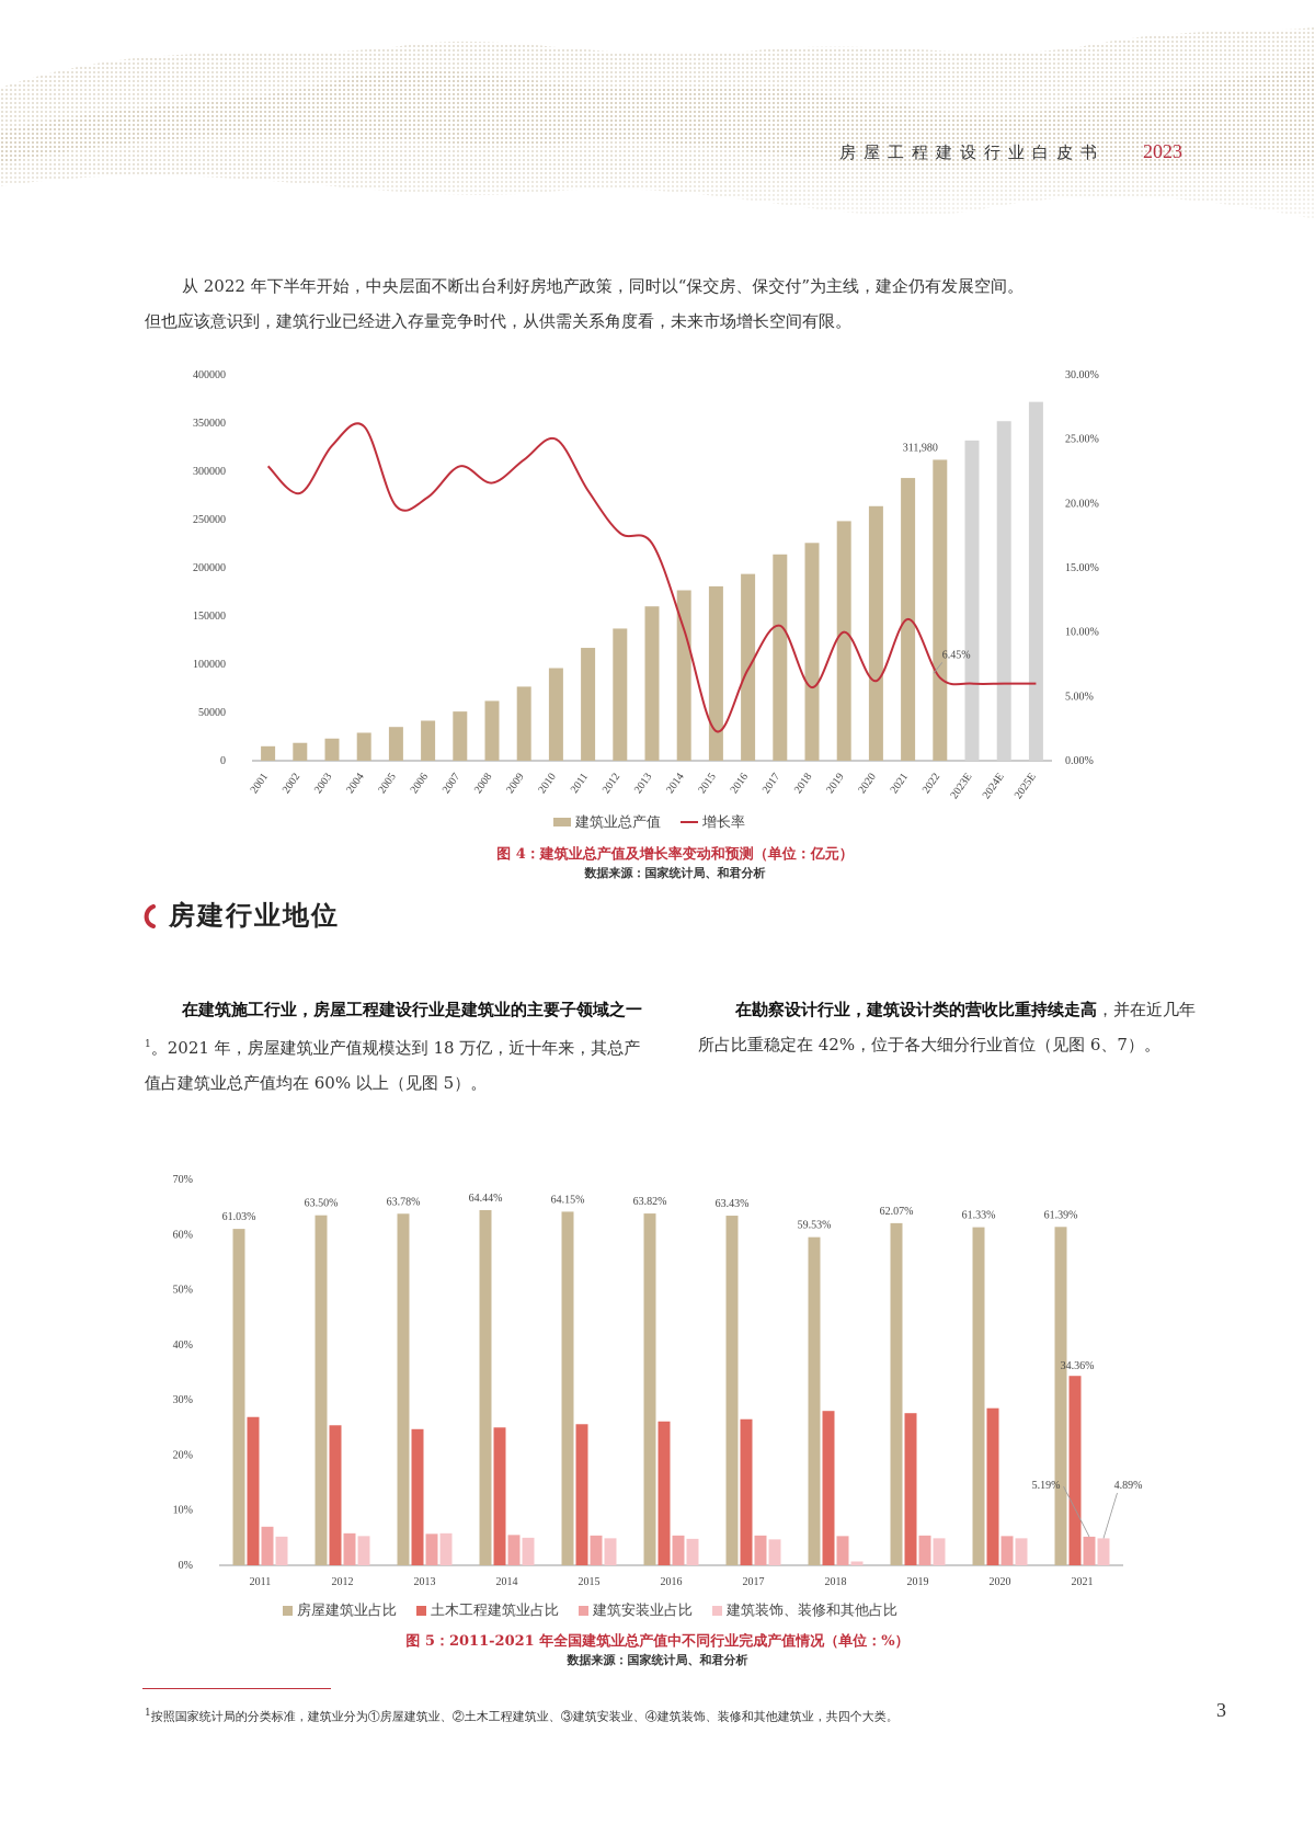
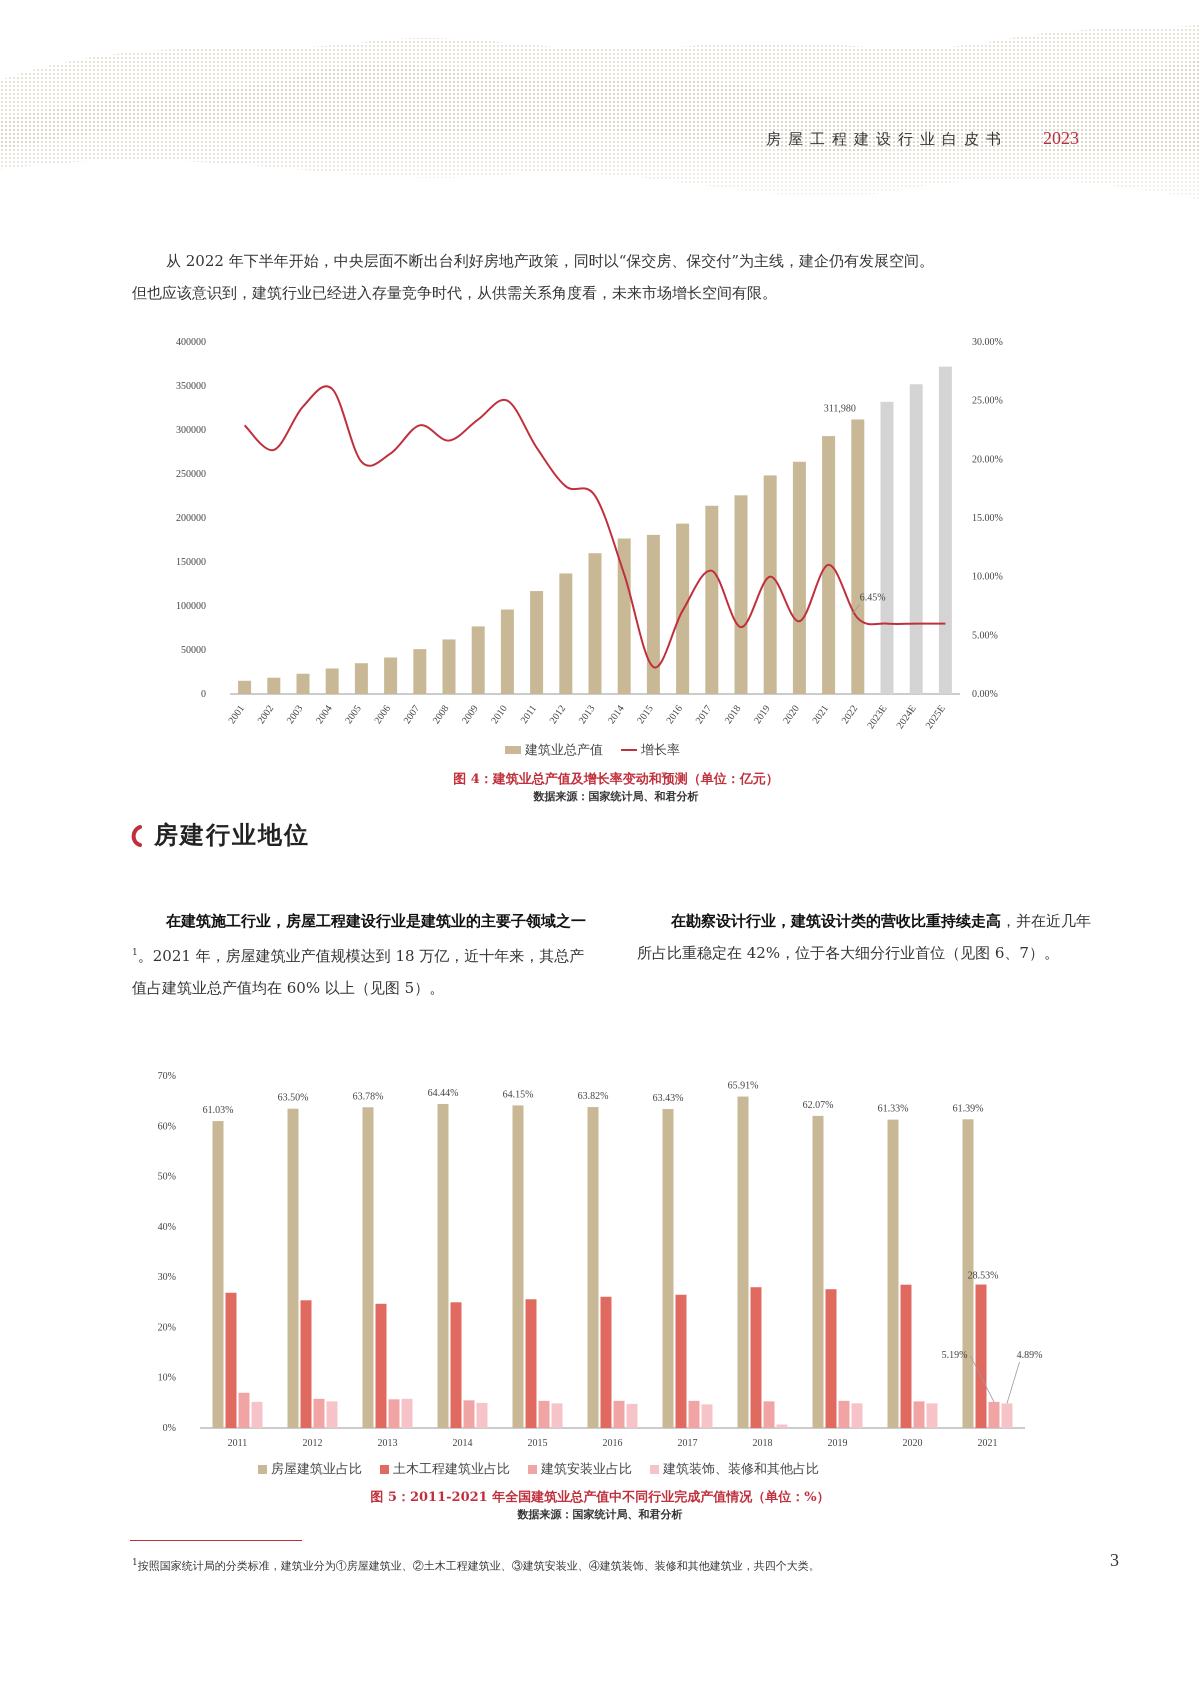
图 5：2011-2021 年全国建筑业总产值中不同行业完成产值情况（单位：%）/房屋建筑业占比/2018: 59.53% -> 65.91%
图 5：2011-2021 年全国建筑业总产值中不同行业完成产值情况（单位：%）/土木工程建筑业占比/2021: 34.36% -> 28.53%
